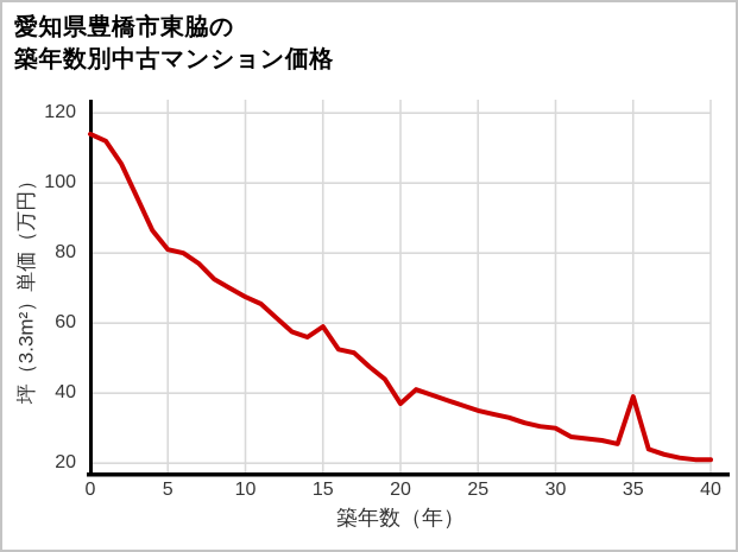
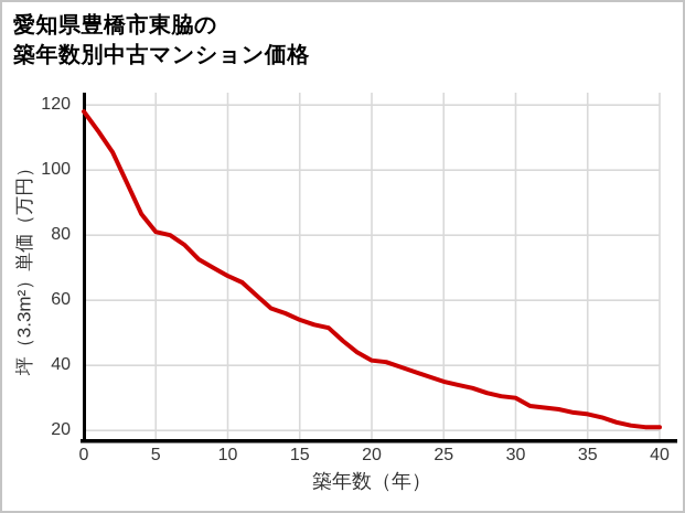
0: 114 -> 118
15: 59 -> 54
20: 37 -> 42
35: 39 -> 25
